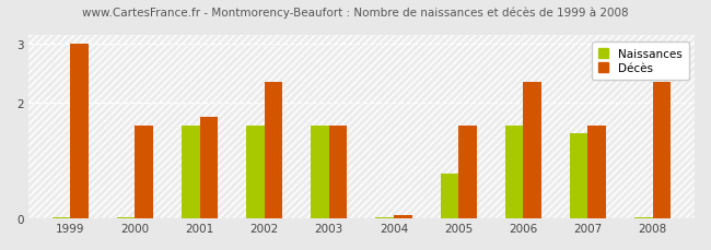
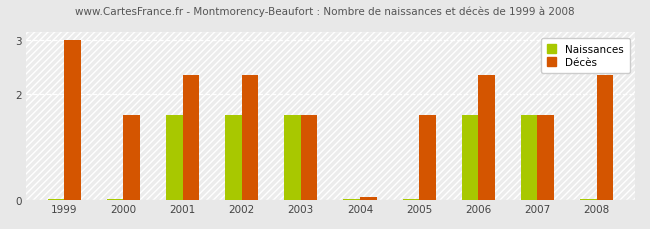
Décès/2001: 1.74 -> 2.35
Naissances/2005: 0.76 -> 0.02
Naissances/2007: 1.46 -> 1.60
